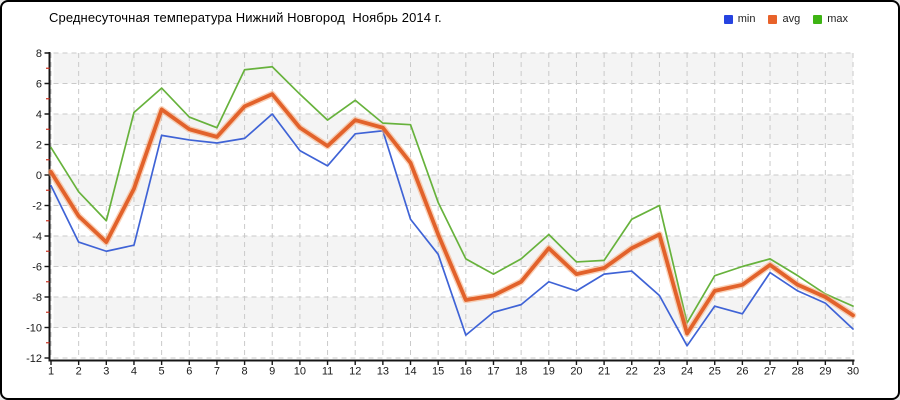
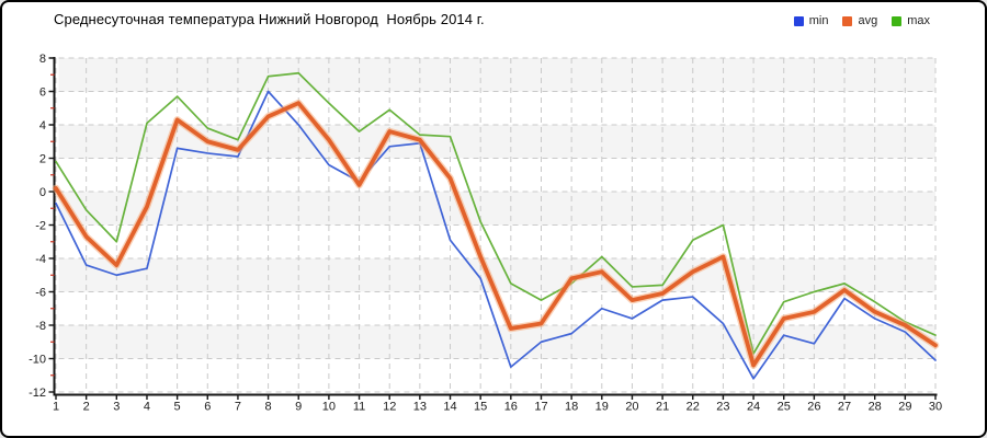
min/8: 2.4 -> 6.0
avg/11: 1.9 -> 0.4
avg/18: -7.0 -> -5.2
